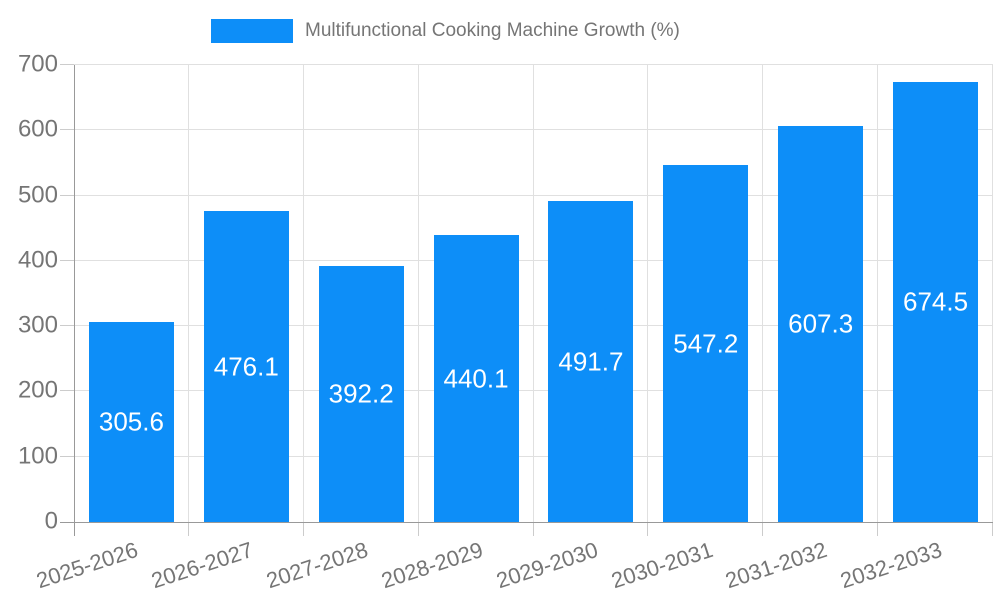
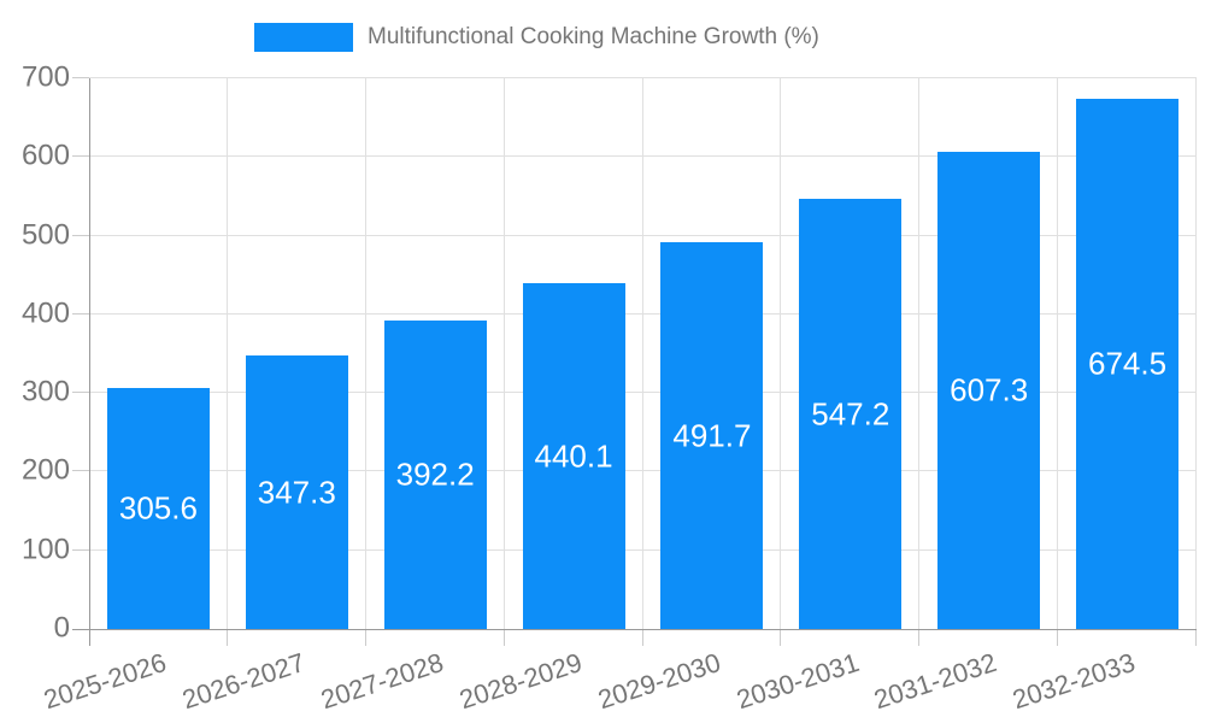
2026-2027: 476.1 -> 347.3
